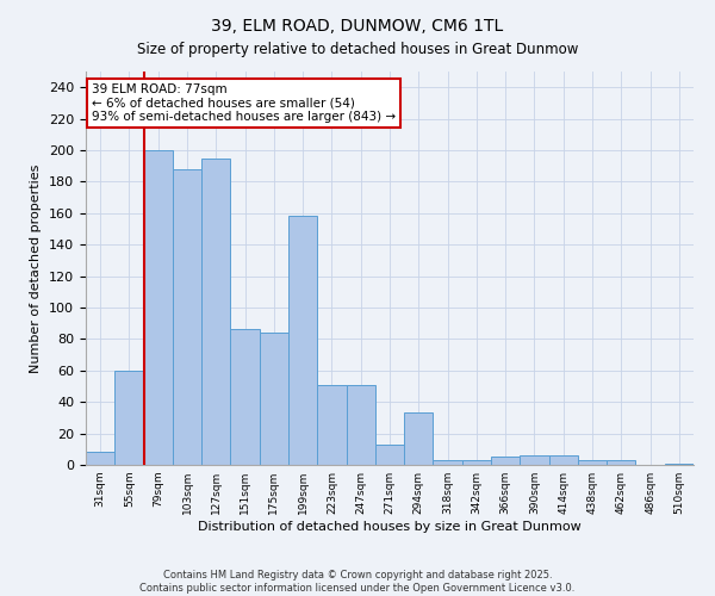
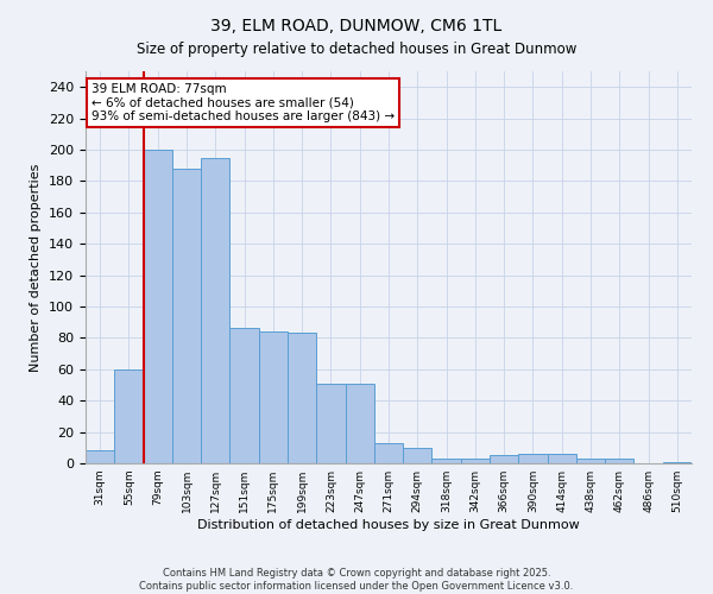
199sqm: 158 -> 83
294sqm: 33 -> 10
